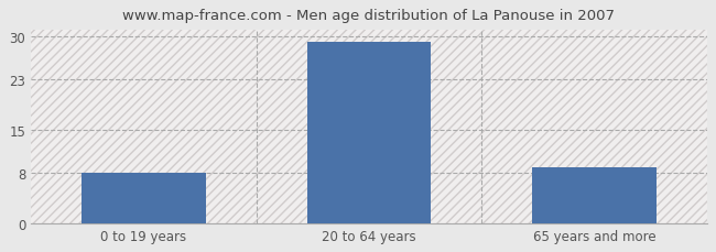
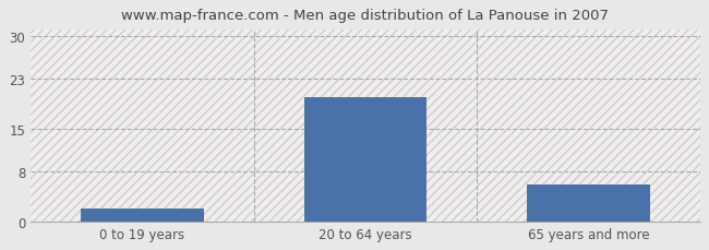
0 to 19 years: 8 -> 2
20 to 64 years: 29 -> 20
65 years and more: 9 -> 6
